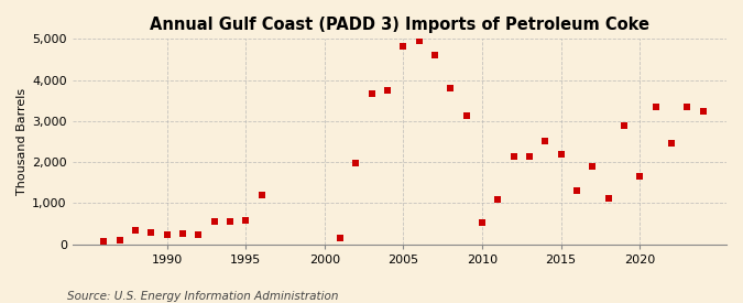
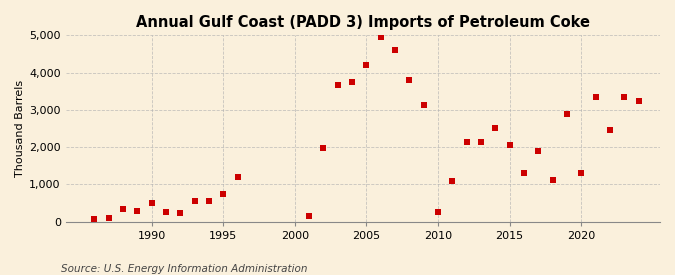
1990: 240 -> 500
1995: 580 -> 750
2005: 4,820 -> 4,200
2010: 540 -> 250
2015: 2,200 -> 2,050
2020: 1,650 -> 1,300
